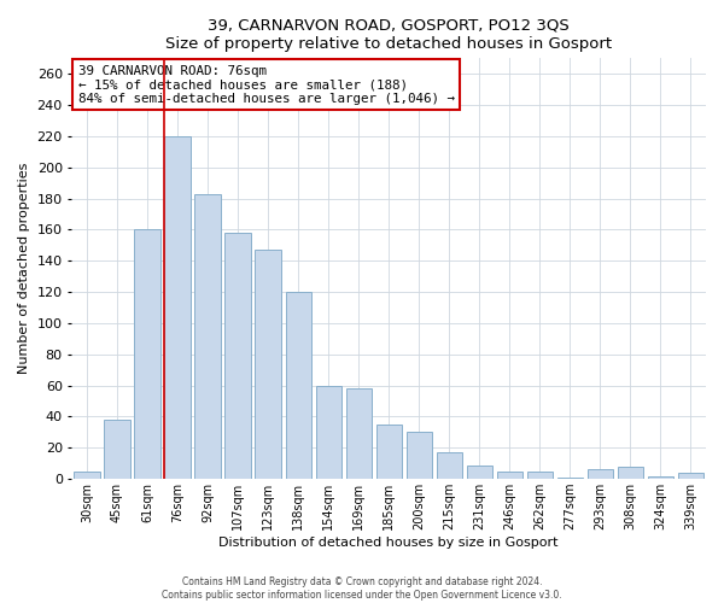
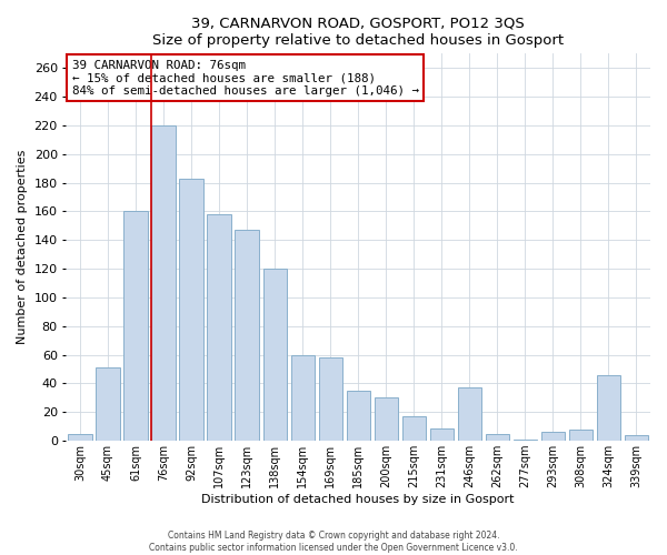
45sqm: 38 -> 51
246sqm: 5 -> 37
324sqm: 2 -> 46
